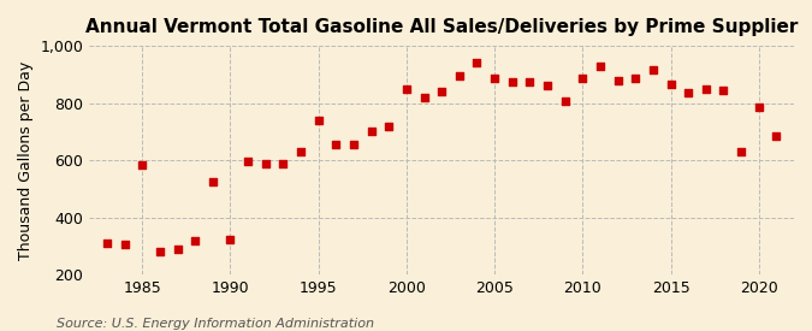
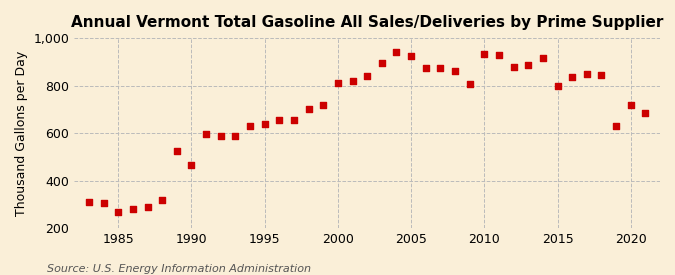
1985: 585 -> 270
1990: 325 -> 465
1995: 740 -> 640
2000: 850 -> 810
2005: 885 -> 925
2010: 885 -> 935
2015: 865 -> 800
2020: 785 -> 720
